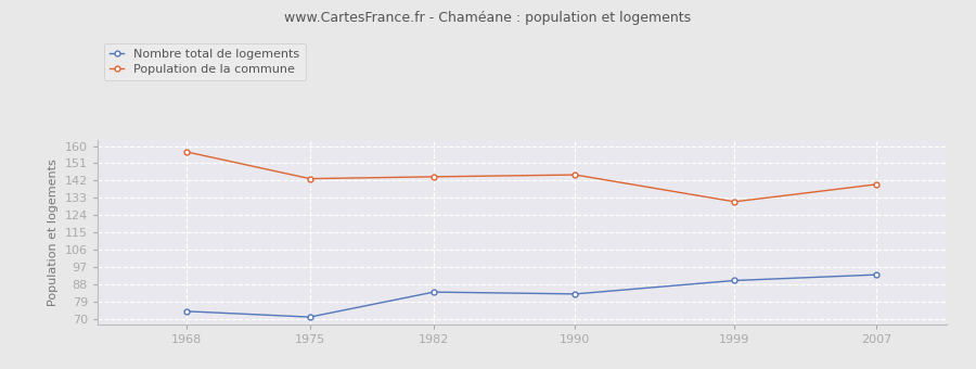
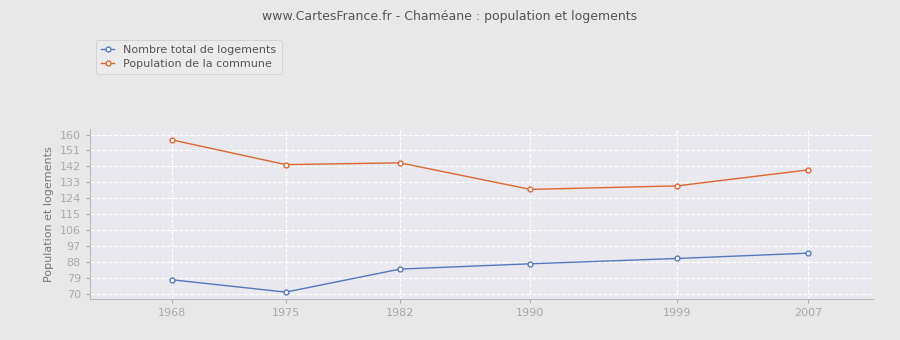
Nombre total de logements/1968: 74 -> 78
Nombre total de logements/1990: 83 -> 87
Population de la commune/1990: 145 -> 129
